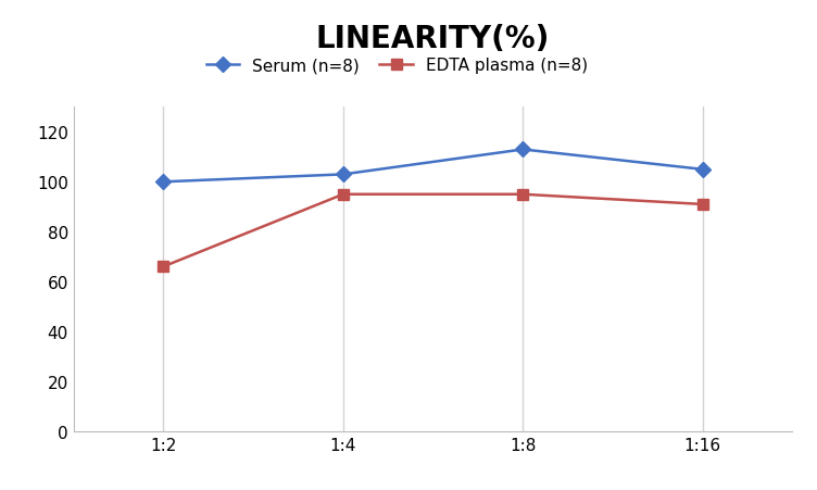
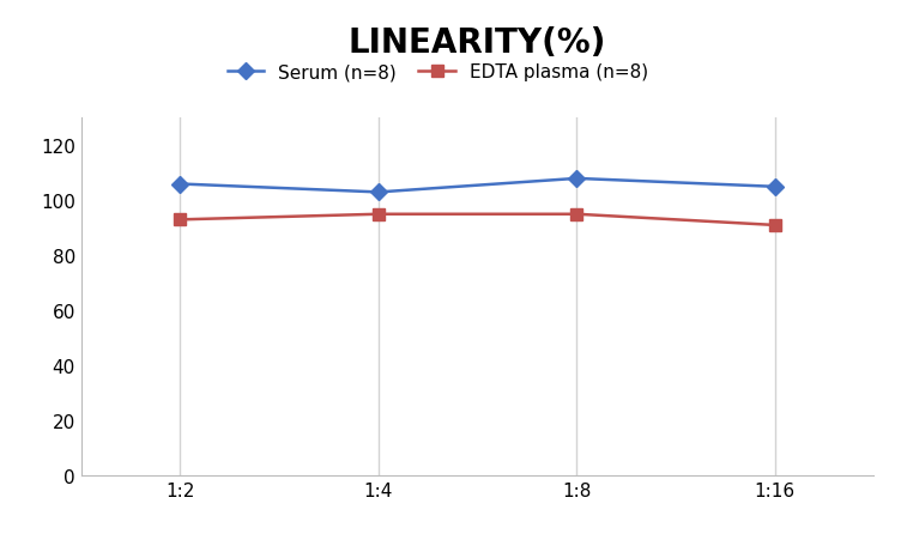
Serum (n=8)/1:2: 100 -> 106
EDTA plasma (n=8)/1:2: 66 -> 93
Serum (n=8)/1:8: 113 -> 108
